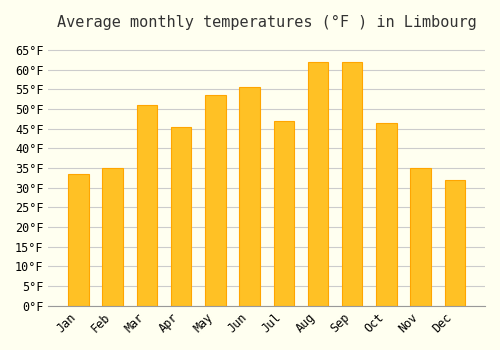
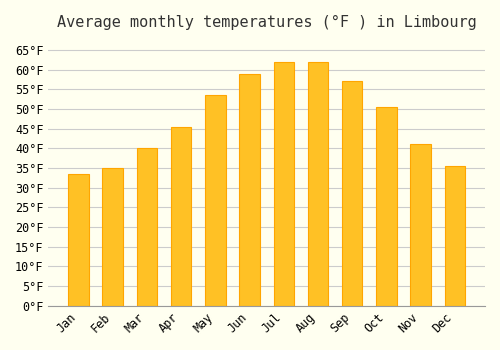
Mar: 51.0°F -> 40.0°F
Jun: 55.5°F -> 59.0°F
Jul: 47.0°F -> 62.0°F
Sep: 62.0°F -> 57.0°F
Oct: 46.5°F -> 50.5°F
Nov: 35.0°F -> 41.0°F
Dec: 32.0°F -> 35.5°F
